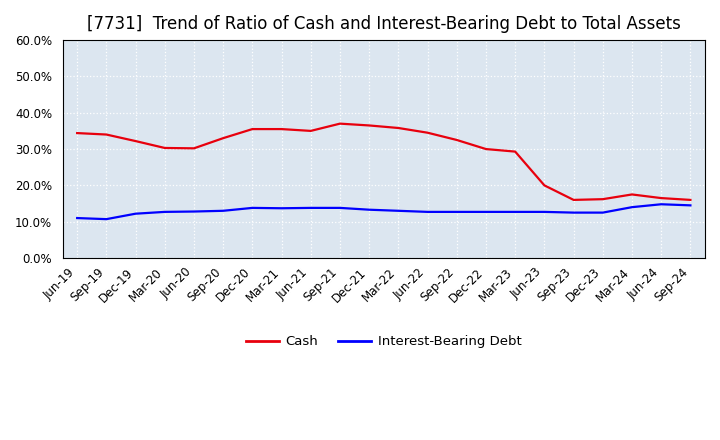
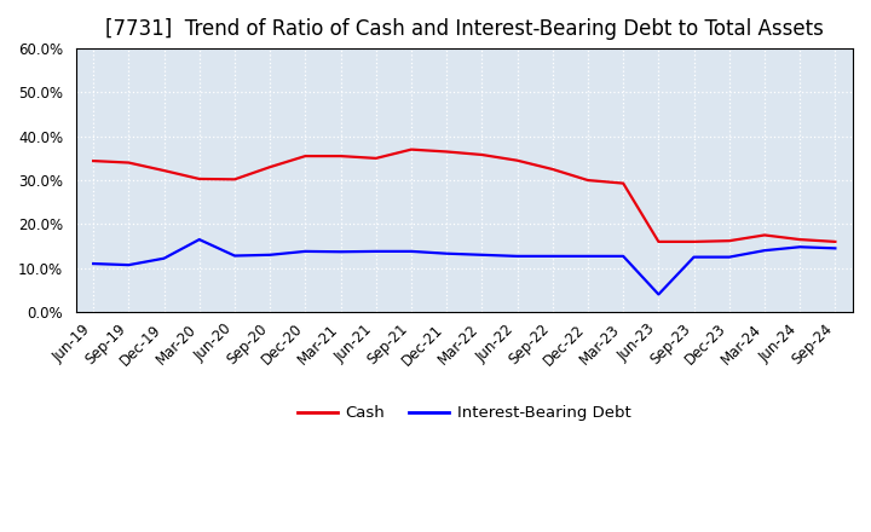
Interest-Bearing Debt/Mar-20: 12.7% -> 16.5%
Cash/Jun-23: 20.0% -> 16.0%
Interest-Bearing Debt/Jun-23: 12.7% -> 4.0%
